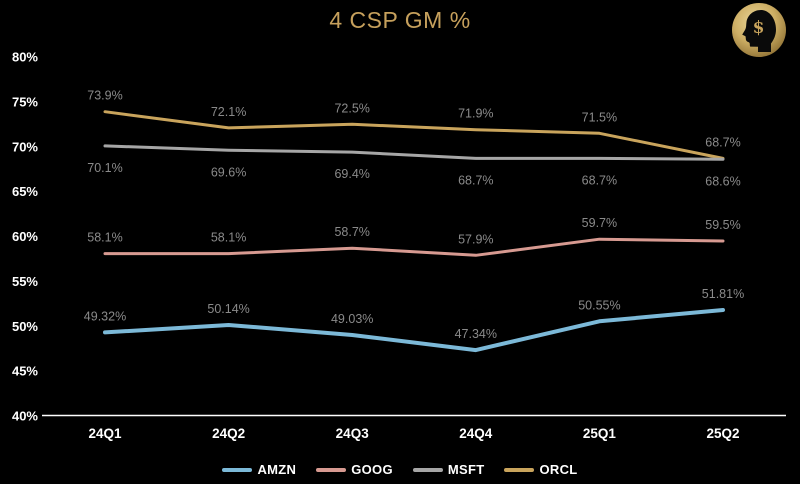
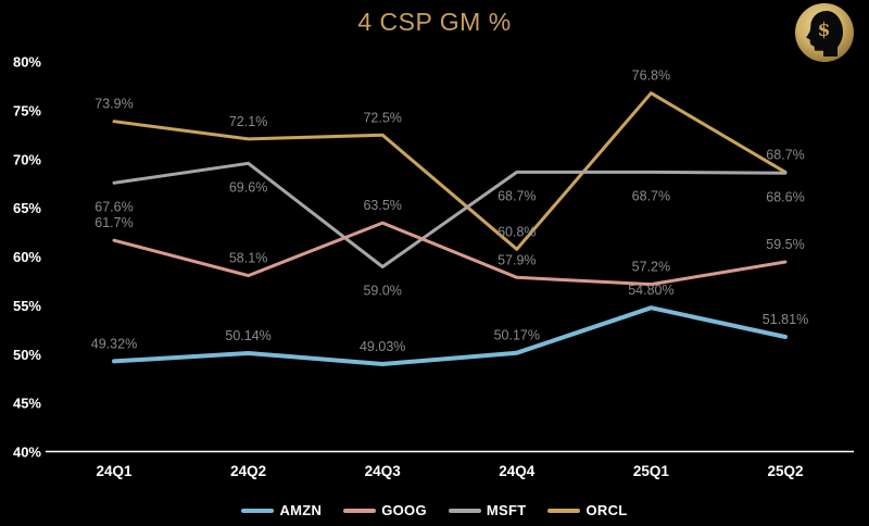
MSFT/24Q1: 70.1% -> 67.6%
GOOG/24Q1: 58.1% -> 61.7%
MSFT/24Q3: 69.4% -> 59.0%
GOOG/24Q3: 58.7% -> 63.5%
ORCL/24Q4: 71.9% -> 60.8%
AMZN/24Q4: 47.34% -> 50.17%
ORCL/25Q1: 71.5% -> 76.8%
GOOG/25Q1: 59.7% -> 57.2%
AMZN/25Q1: 50.55% -> 54.80%
